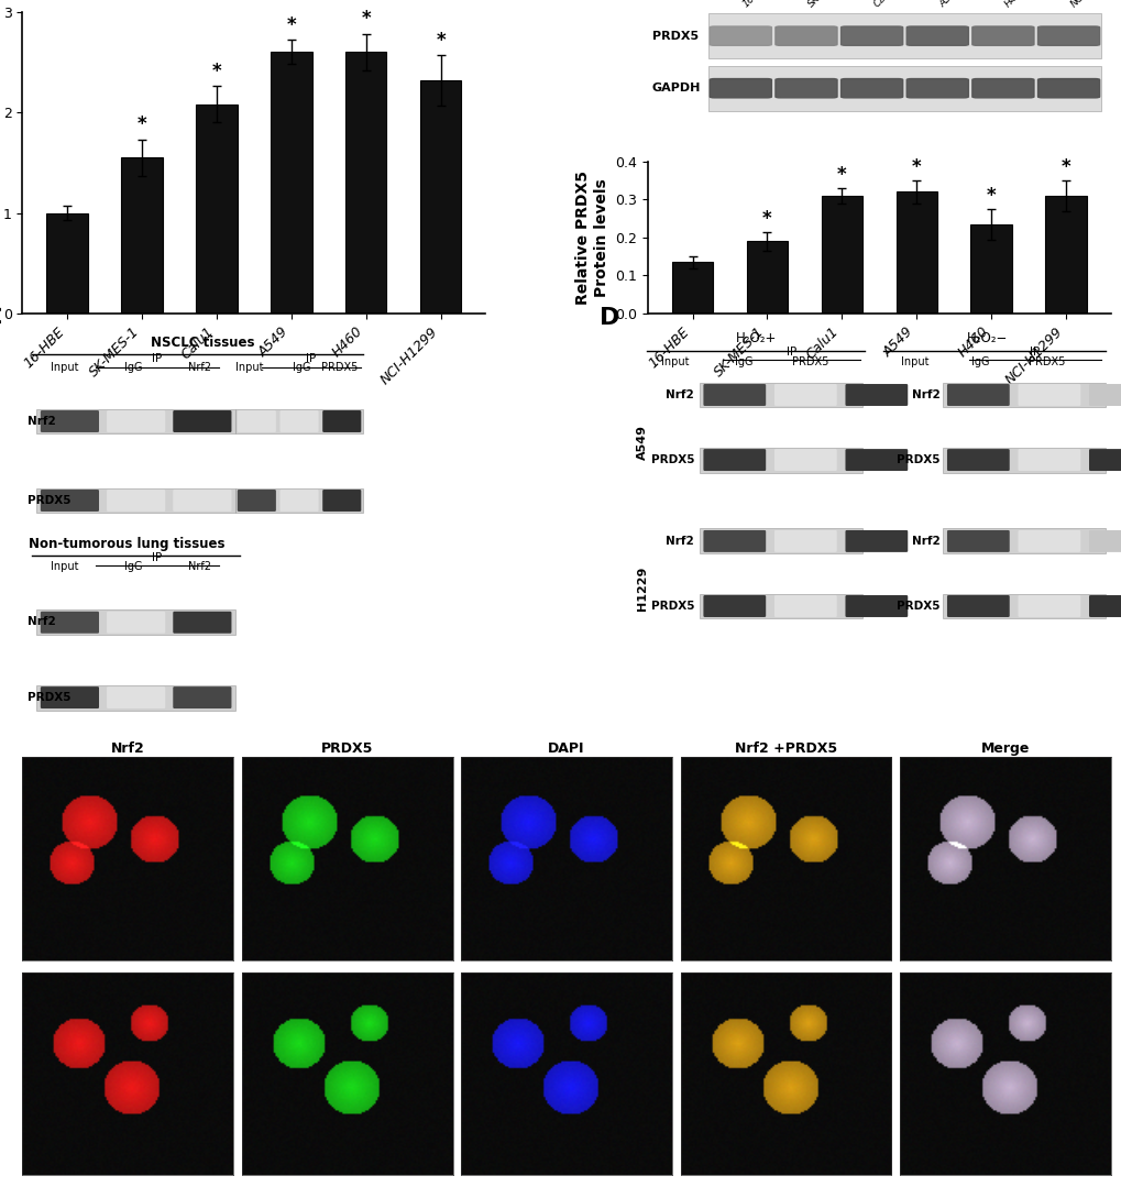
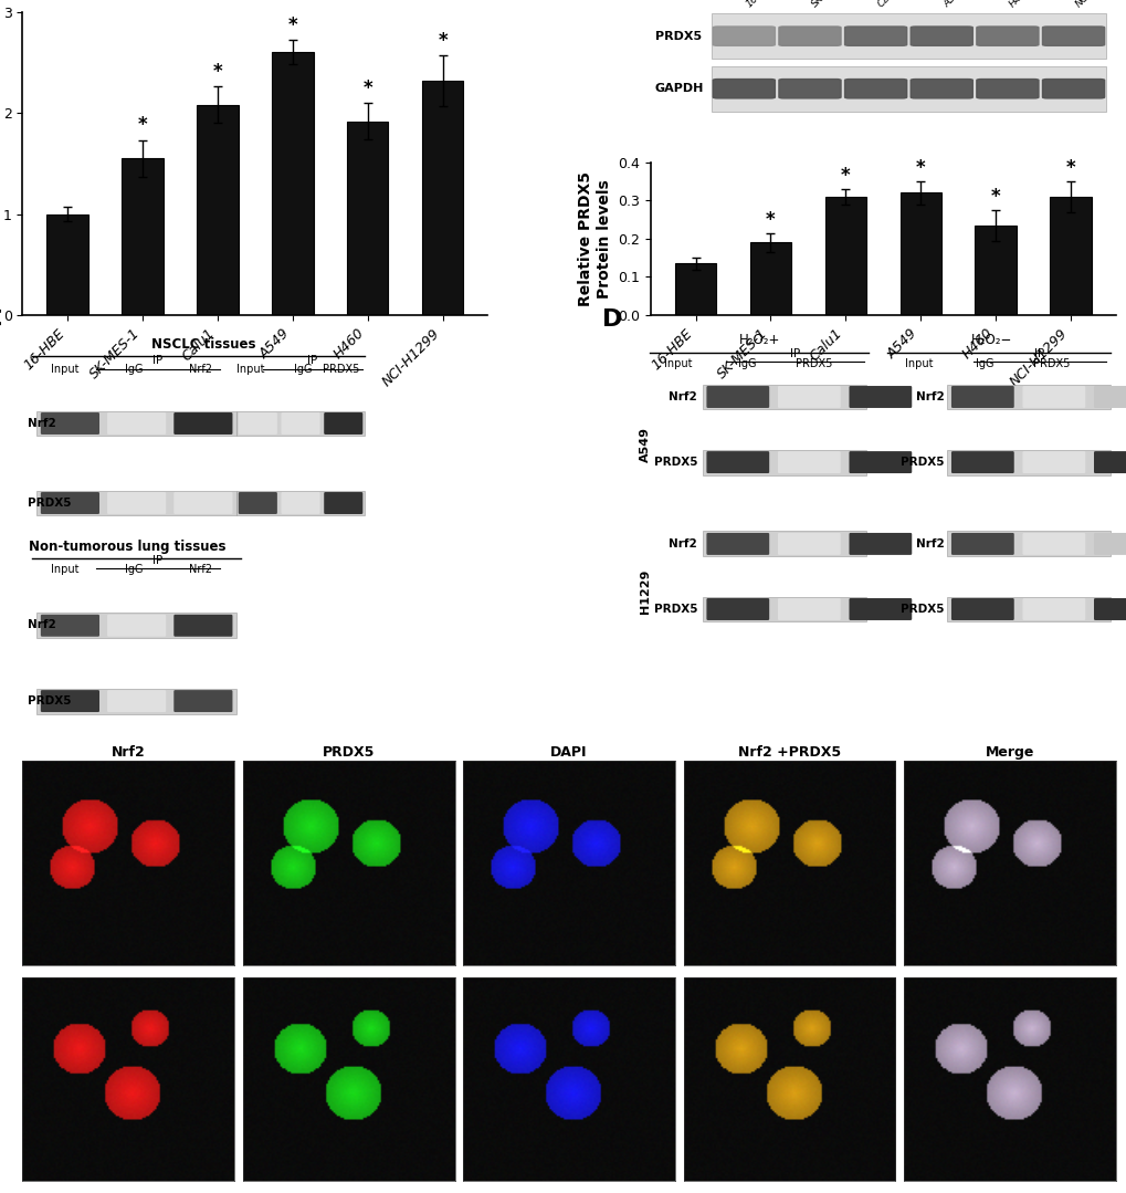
H460: 2.60 -> 1.92
